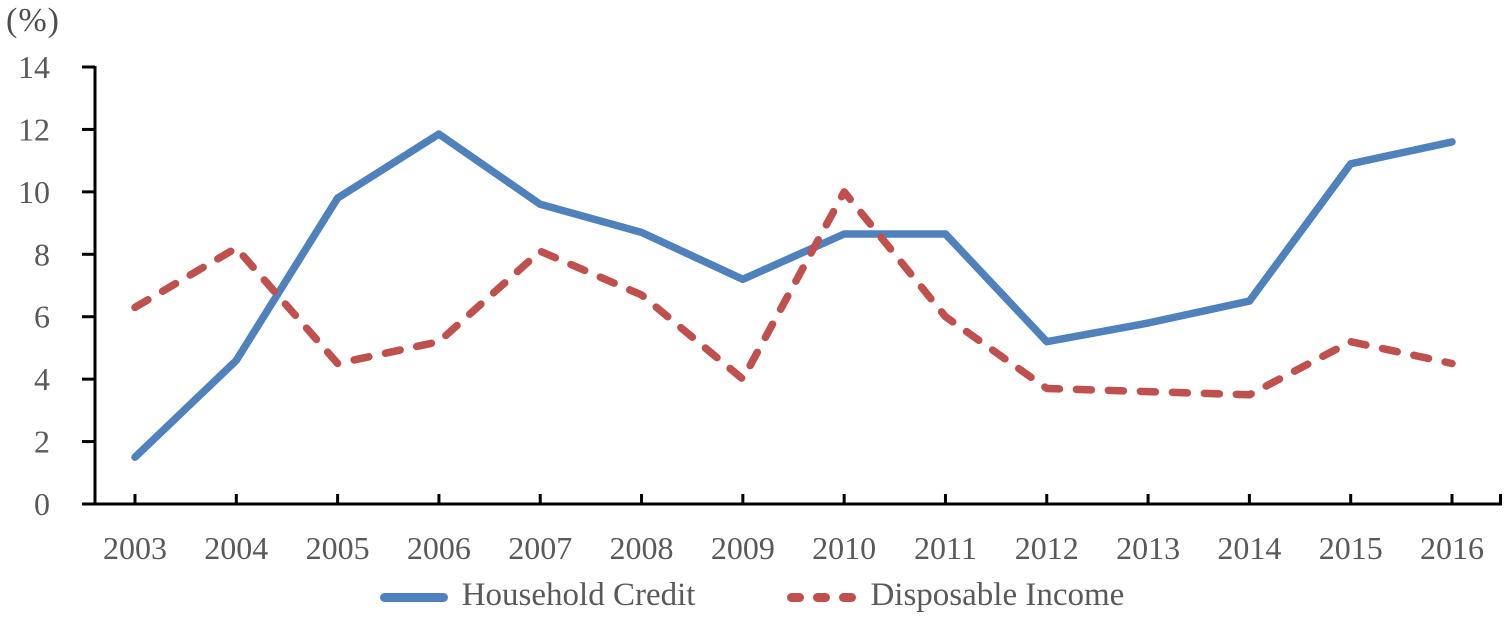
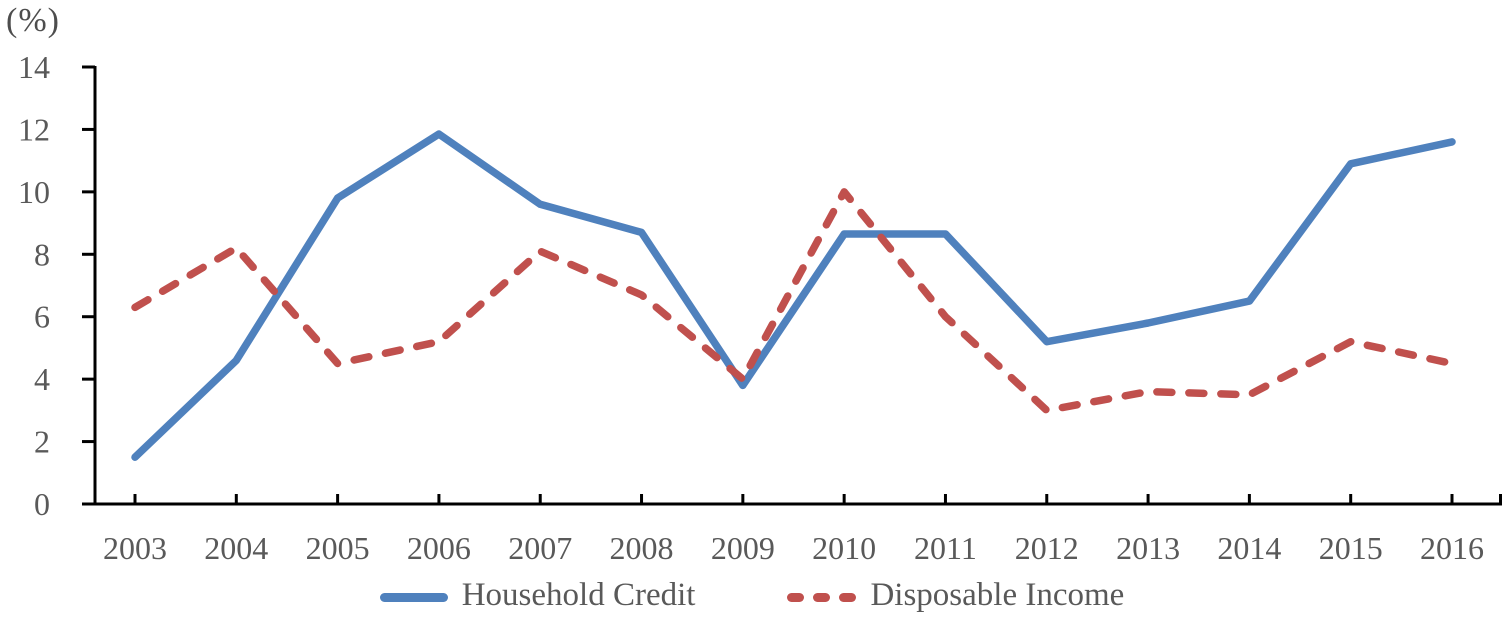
Household Credit/2009: 7.2 -> 3.8
Disposable Income/2012: 3.7 -> 3.0
